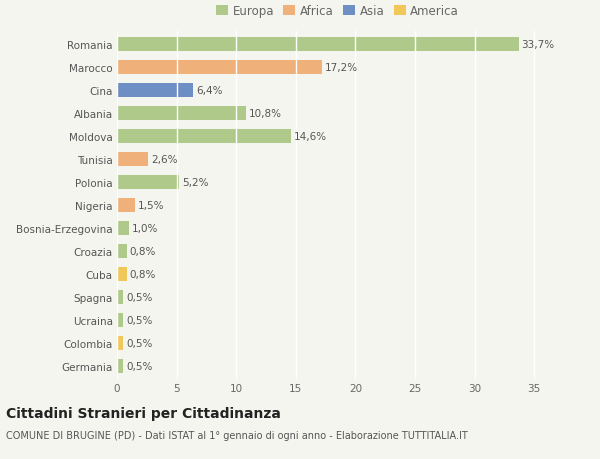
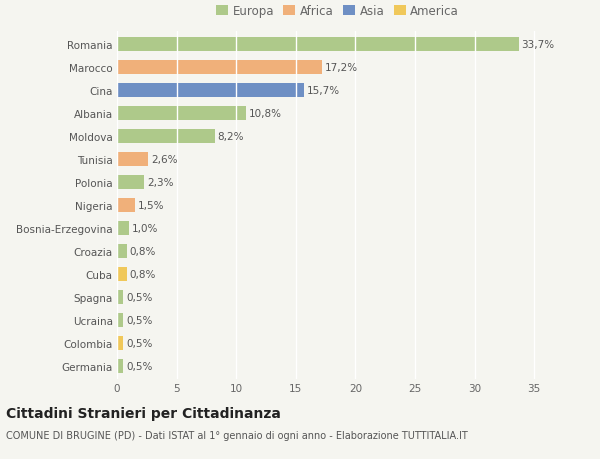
Cina: 6,4% -> 15,7%
Moldova: 14,6% -> 8,2%
Polonia: 5,2% -> 2,3%
